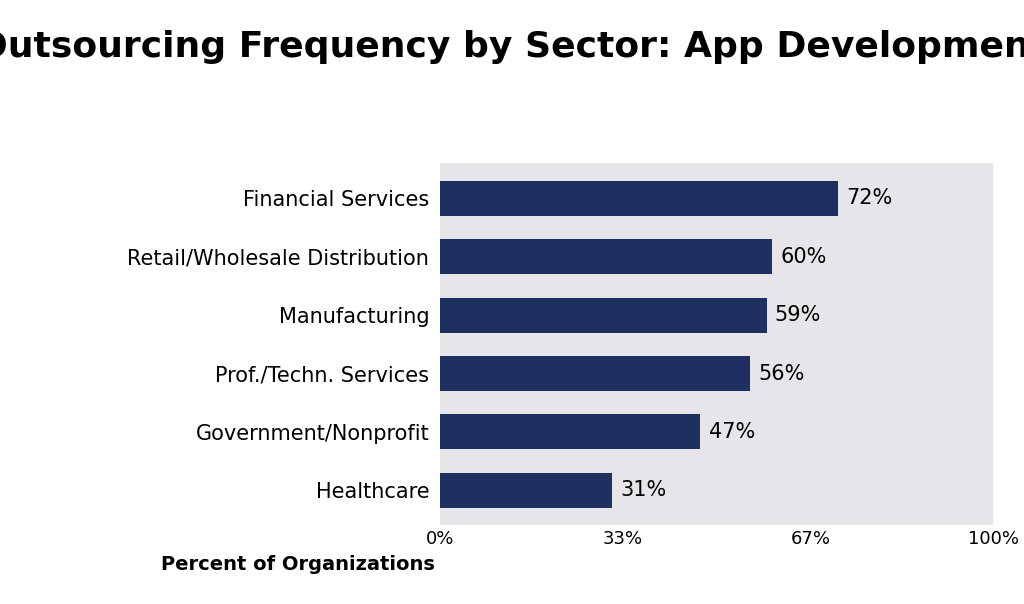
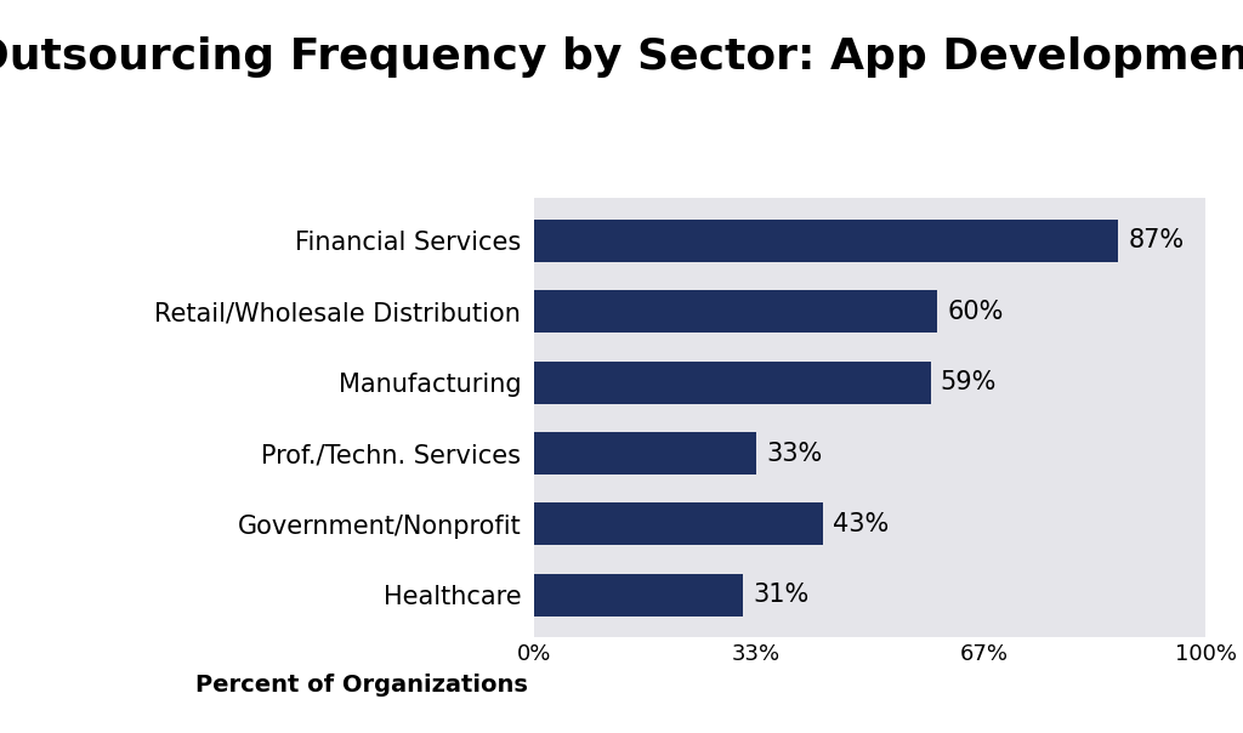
Financial Services: 72% -> 87%
Prof./Techn. Services: 56% -> 33%
Government/Nonprofit: 47% -> 43%
